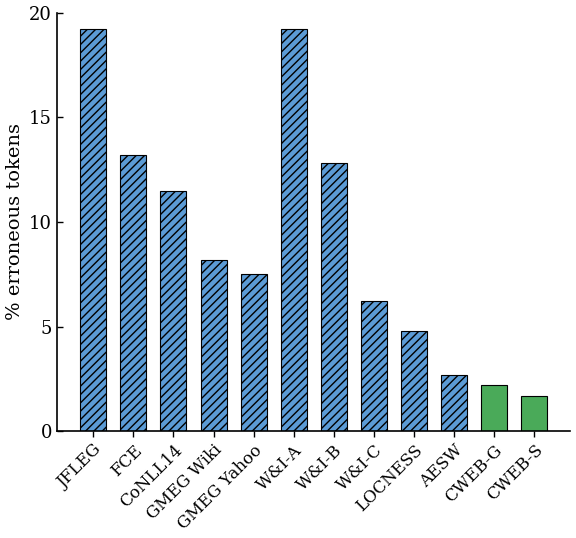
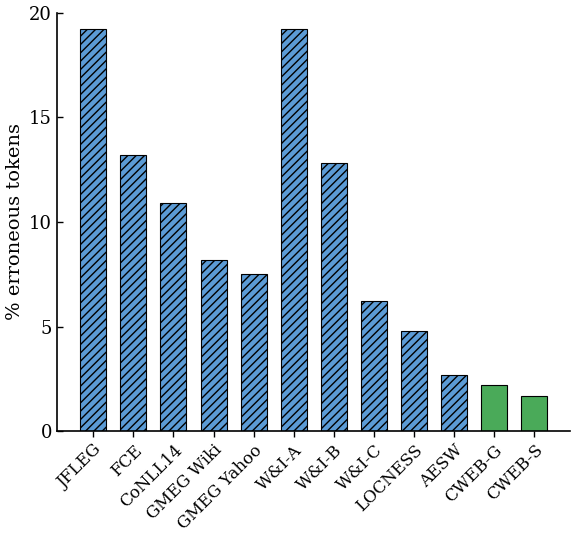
CoNLL14: 11.5 -> 10.9
